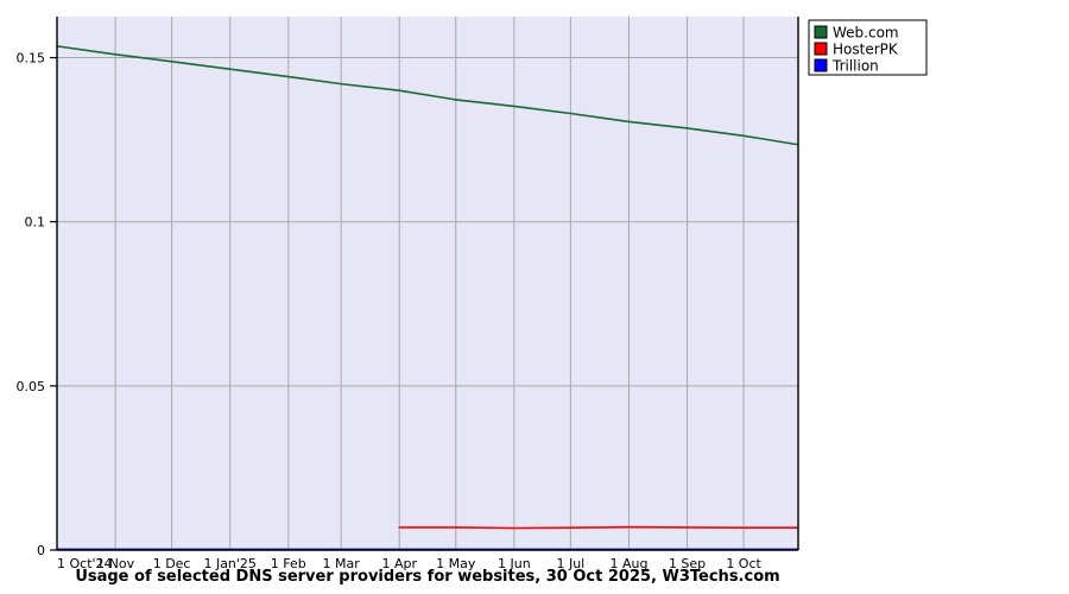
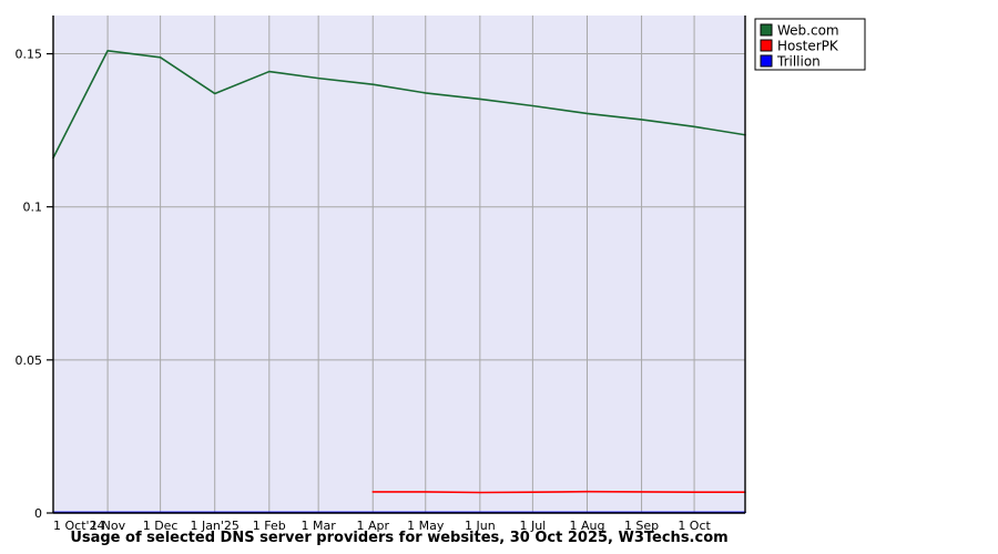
Web.com/1 Oct'24: 0.153 -> 0.116
Web.com/1 Jan'25: 0.146 -> 0.137
